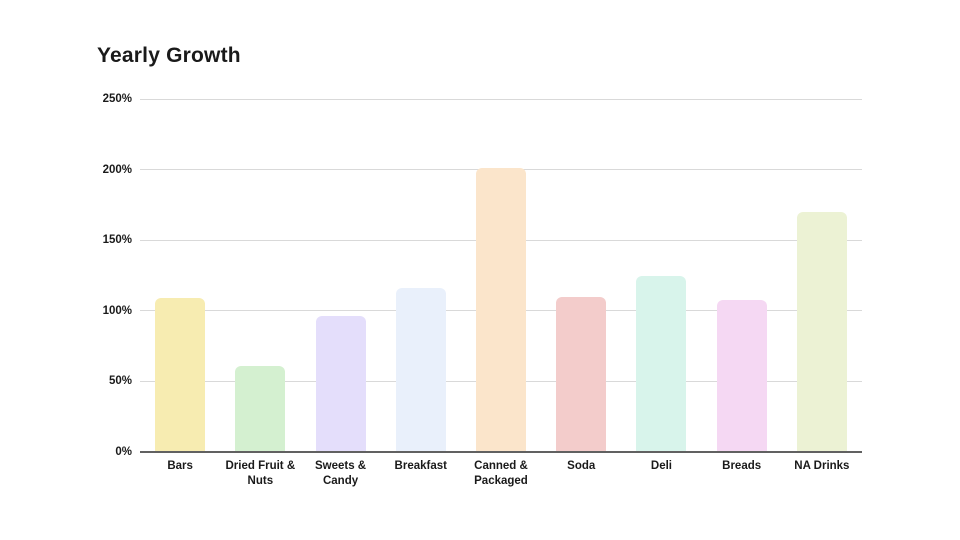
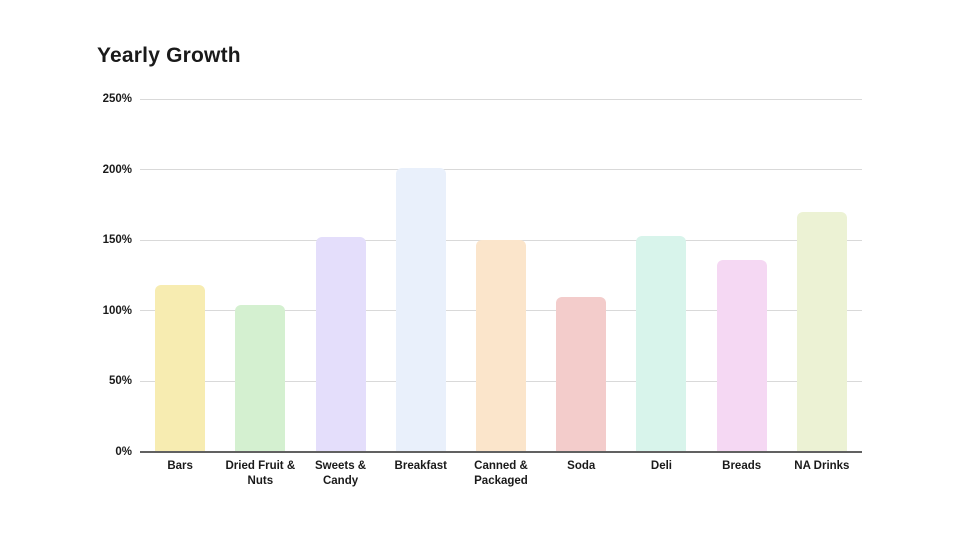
Bars: 109% -> 118%
Dried Fruit & Nuts: 61% -> 104%
Sweets & Candy: 96% -> 152%
Breakfast: 116% -> 201%
Canned & Packaged: 201% -> 150%
Deli: 125% -> 153%
Breads: 108% -> 136%
